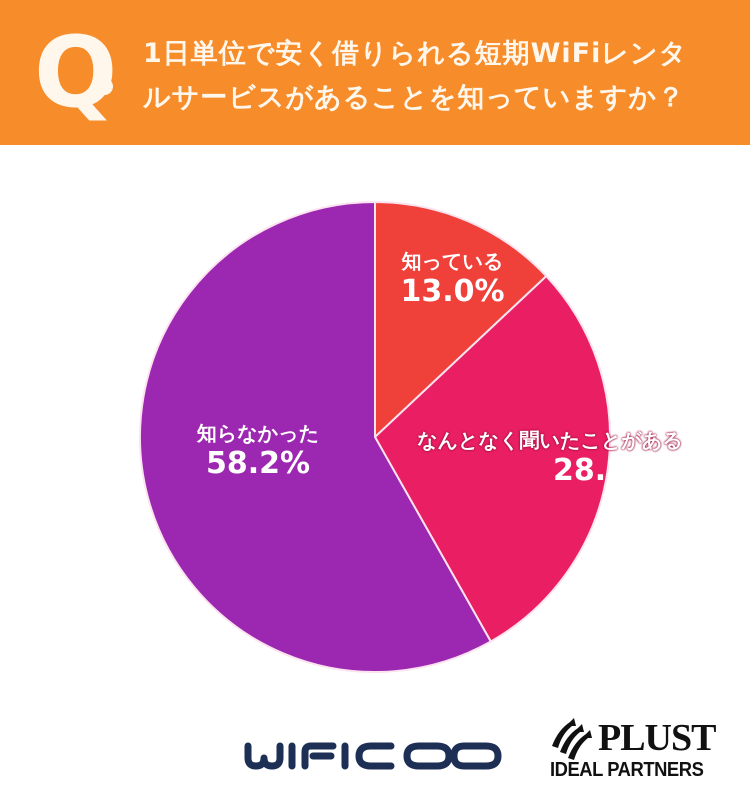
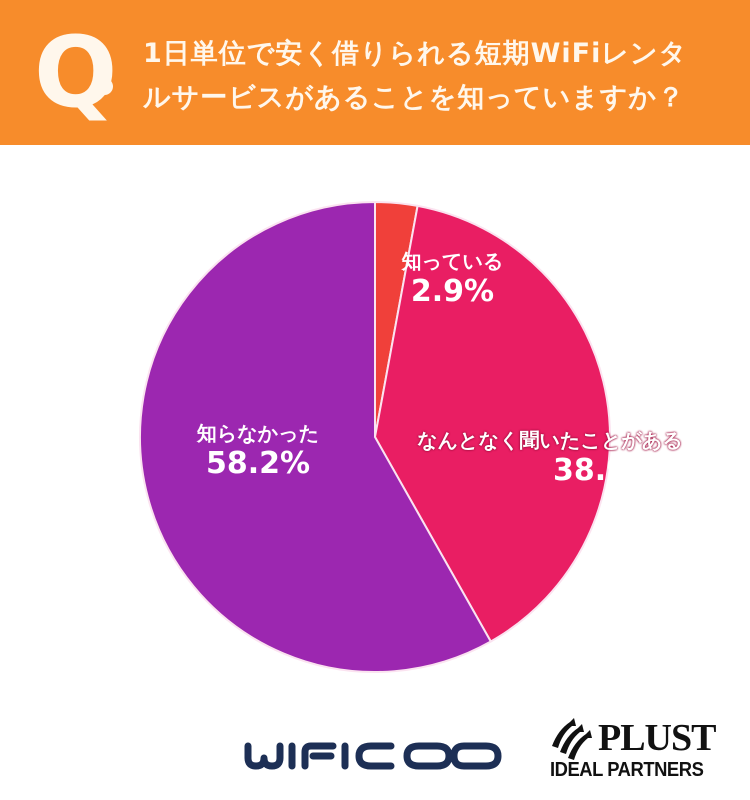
知っている: 13.0% -> 2.9%
なんとなく聞いたことがある: 28.8% -> 38.9%
